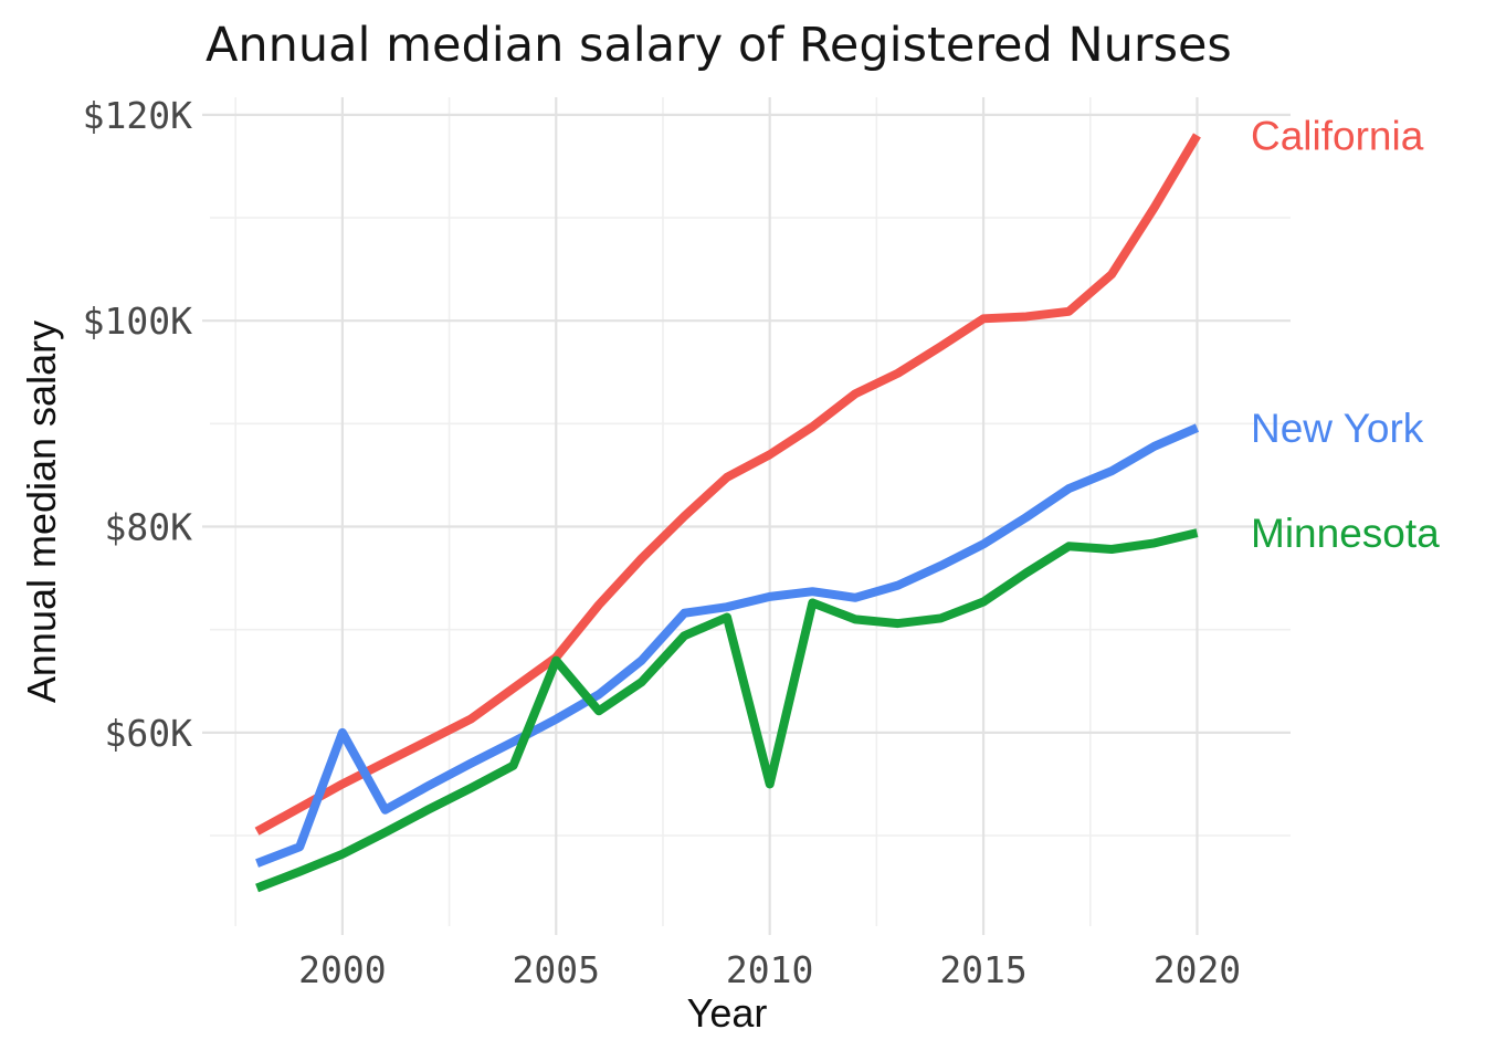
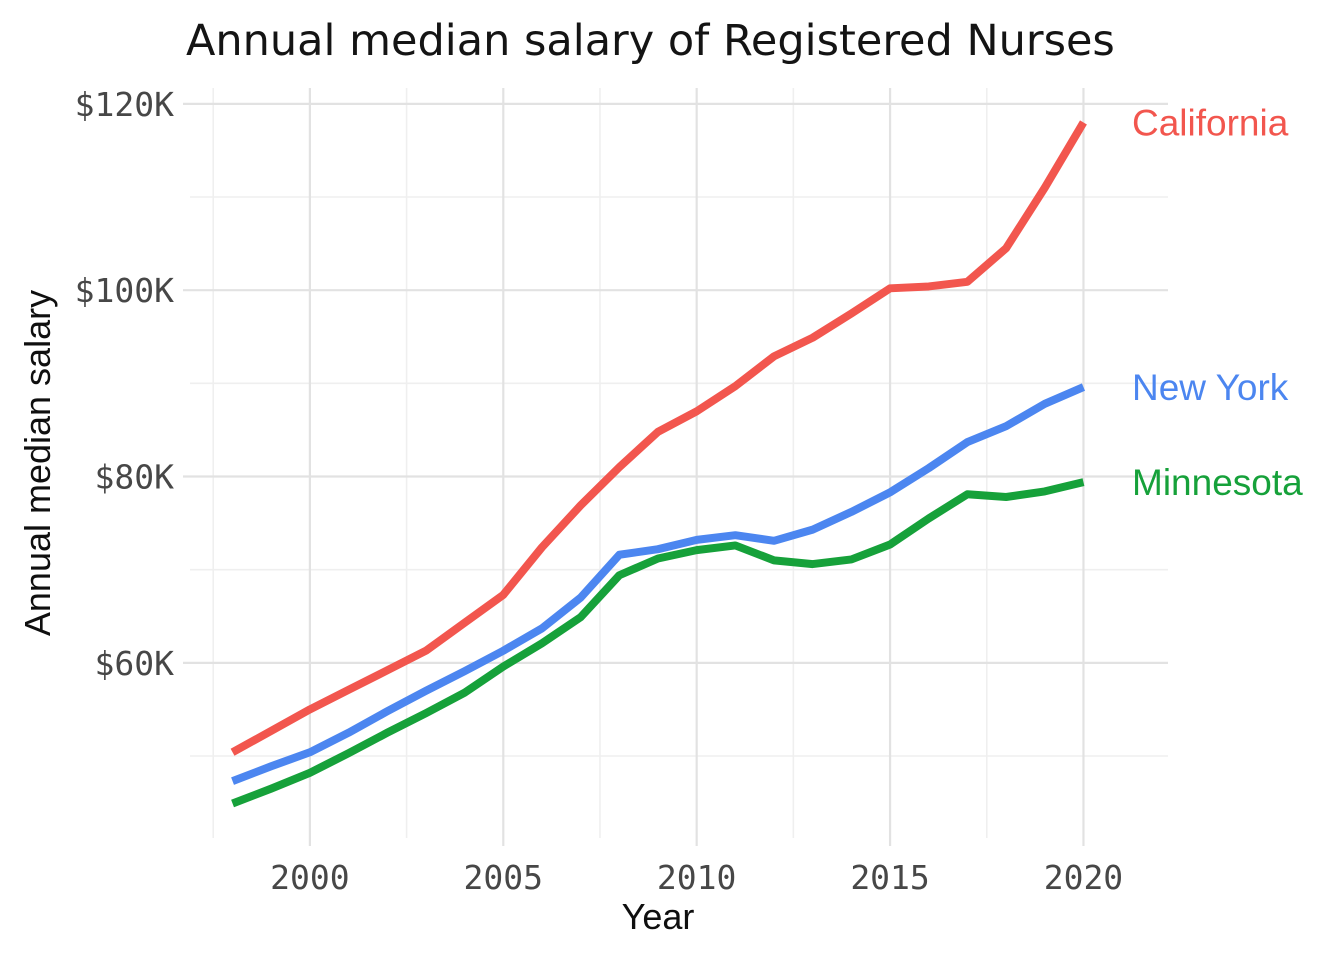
New York/2000: $60K -> $50K
Minnesota/2005: $67K -> $60K
Minnesota/2010: $55K -> $72K
